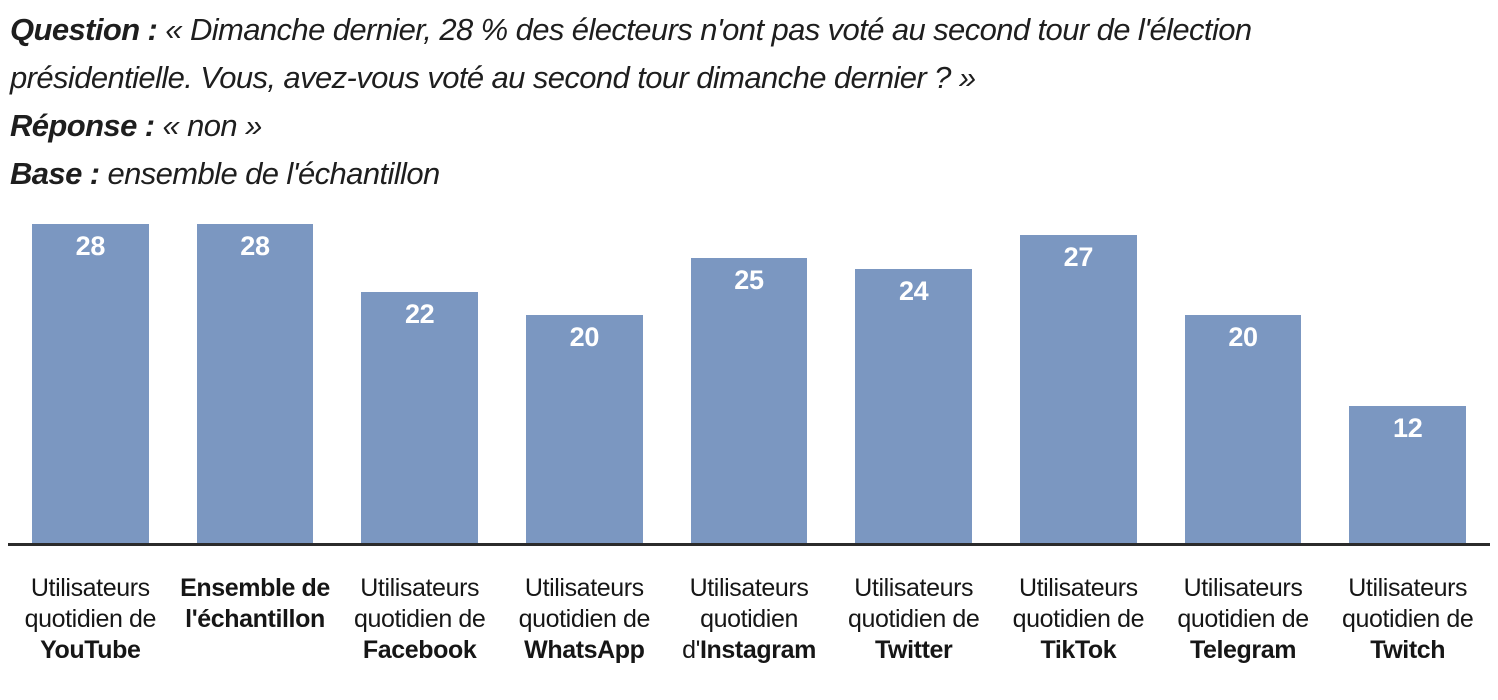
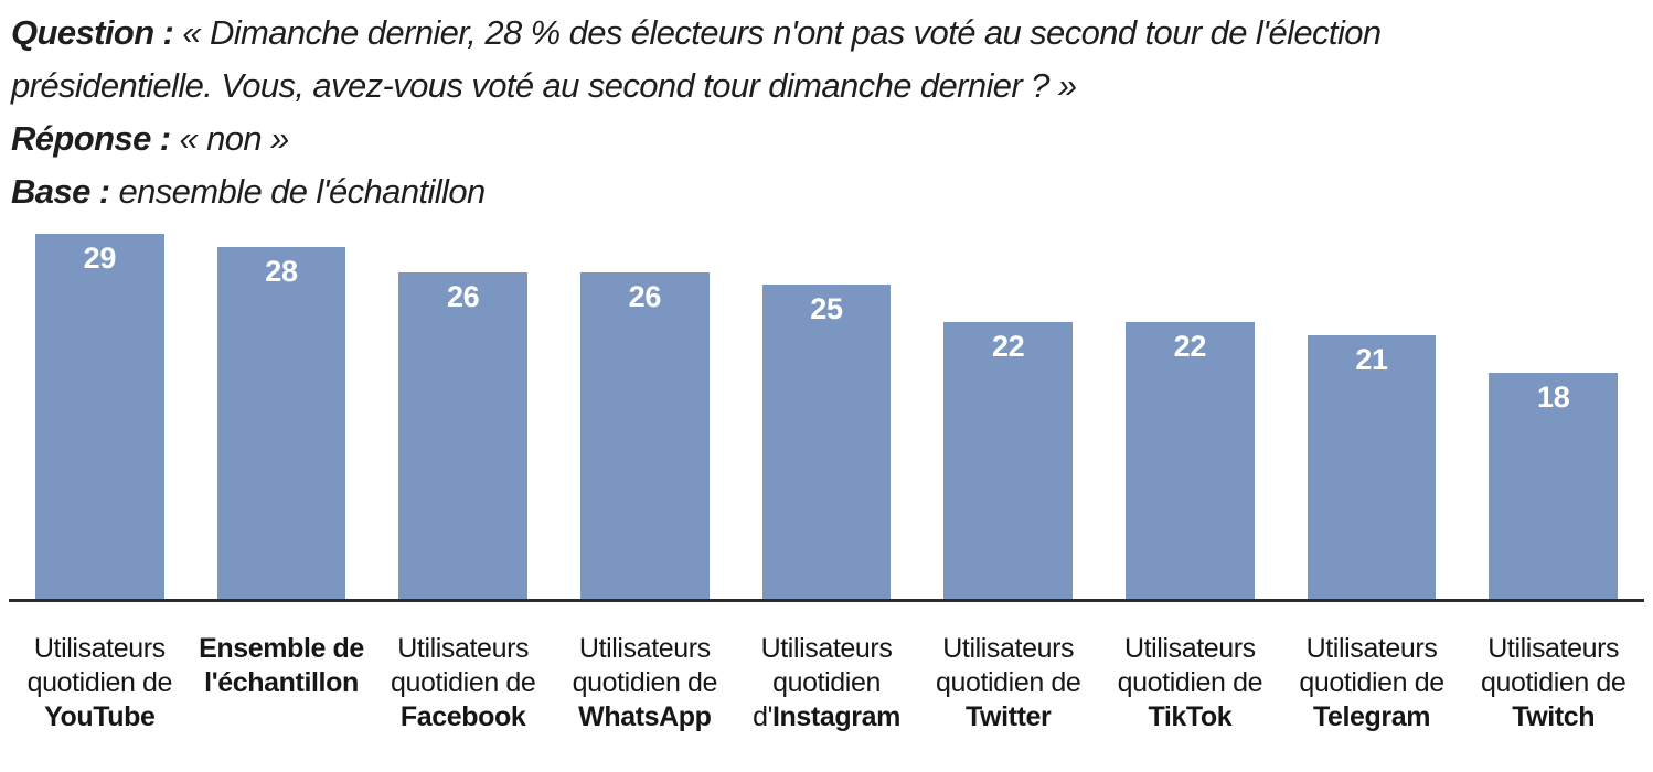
Utilisateurs quotidien de YouTube: 28 -> 29
Utilisateurs quotidien de Facebook: 22 -> 26
Utilisateurs quotidien de WhatsApp: 20 -> 26
Utilisateurs quotidien de Twitter: 24 -> 22
Utilisateurs quotidien de TikTok: 27 -> 22
Utilisateurs quotidien de Telegram: 20 -> 21
Utilisateurs quotidien de Twitch: 12 -> 18
